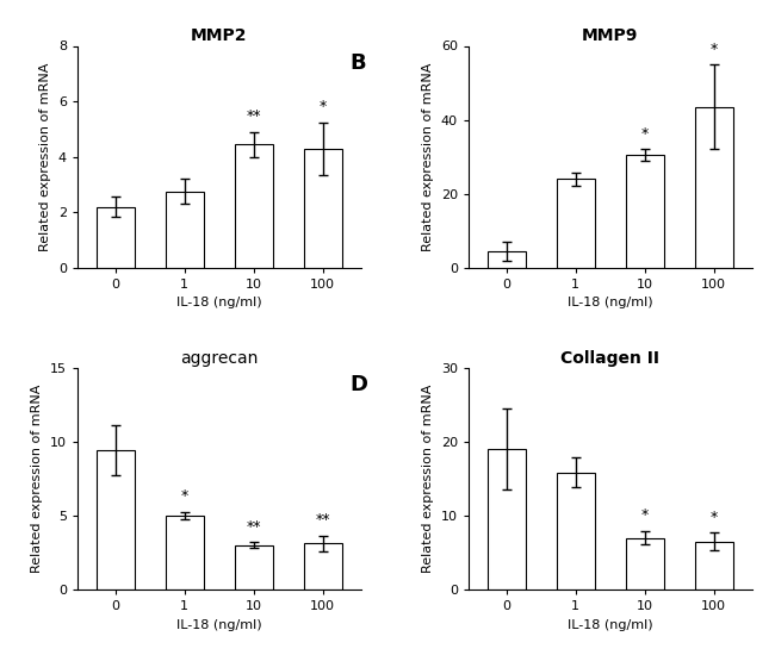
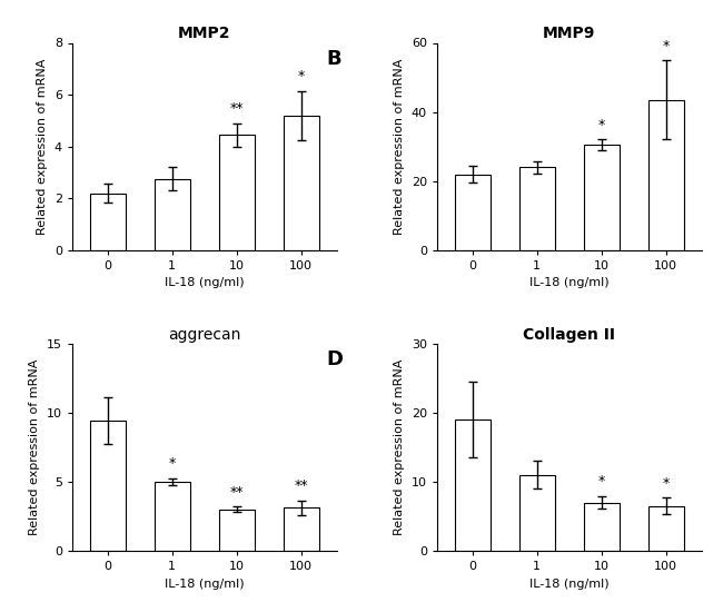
MMP2/100: 4.30 -> 5.20
MMP9/0: 4.5 -> 22.0
Collagen II/1: 15.8 -> 11.0
